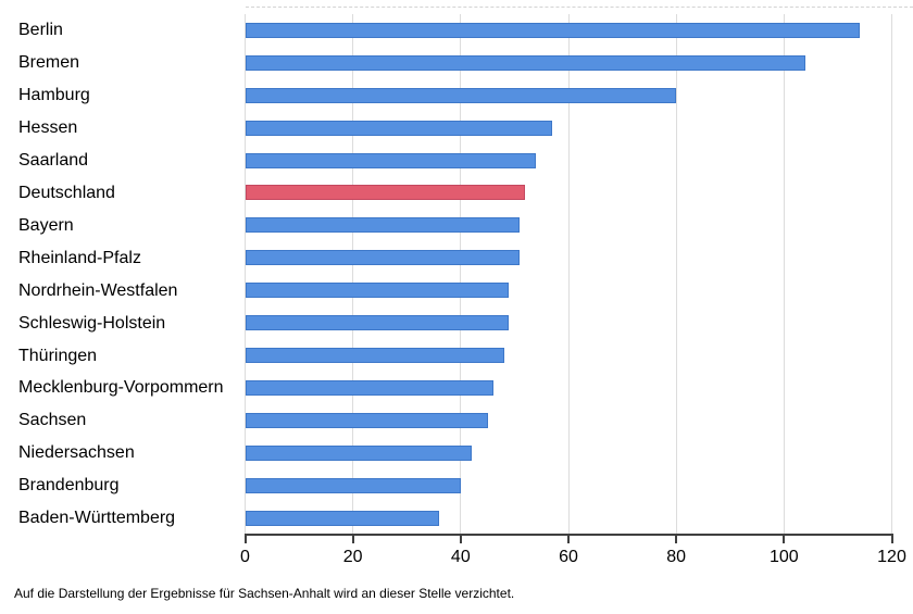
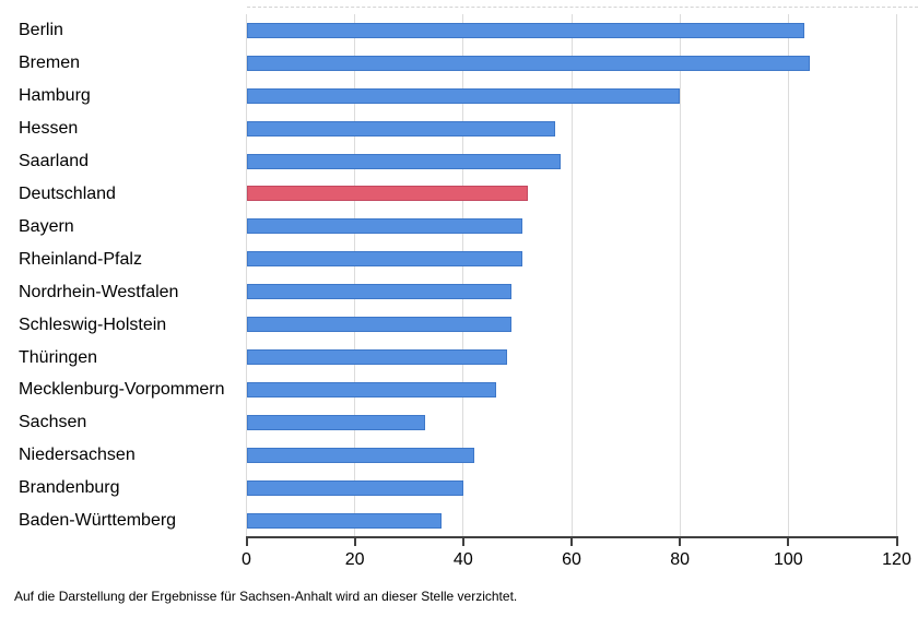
Berlin: 114 -> 103
Saarland: 54 -> 58
Sachsen: 45 -> 33
